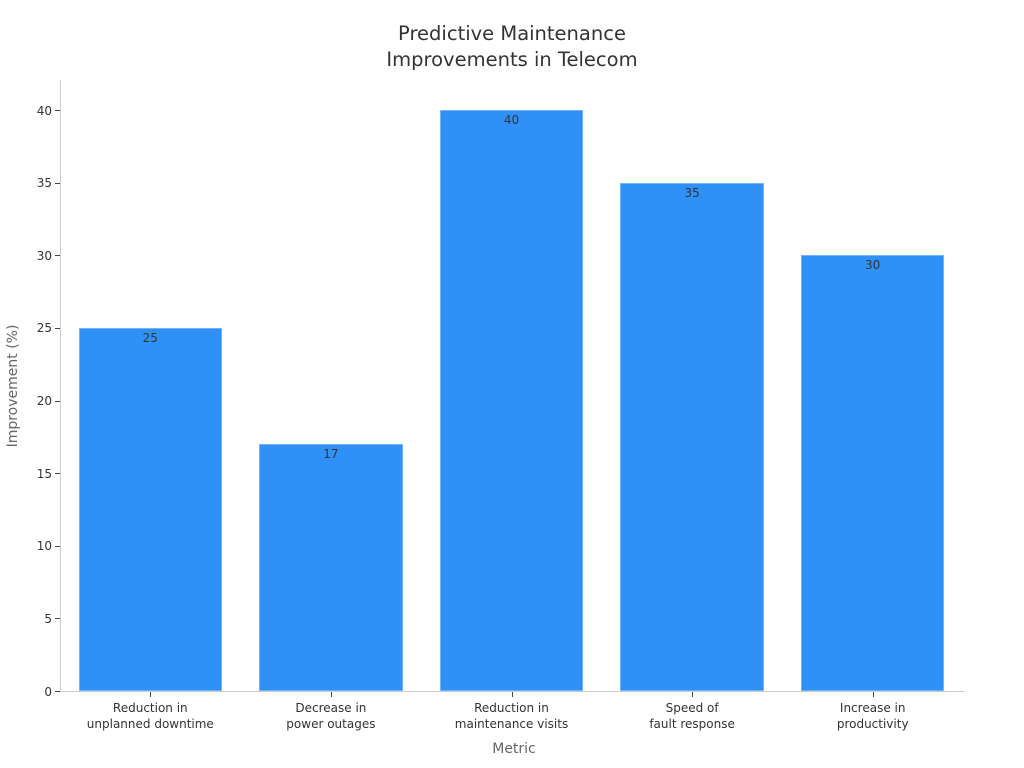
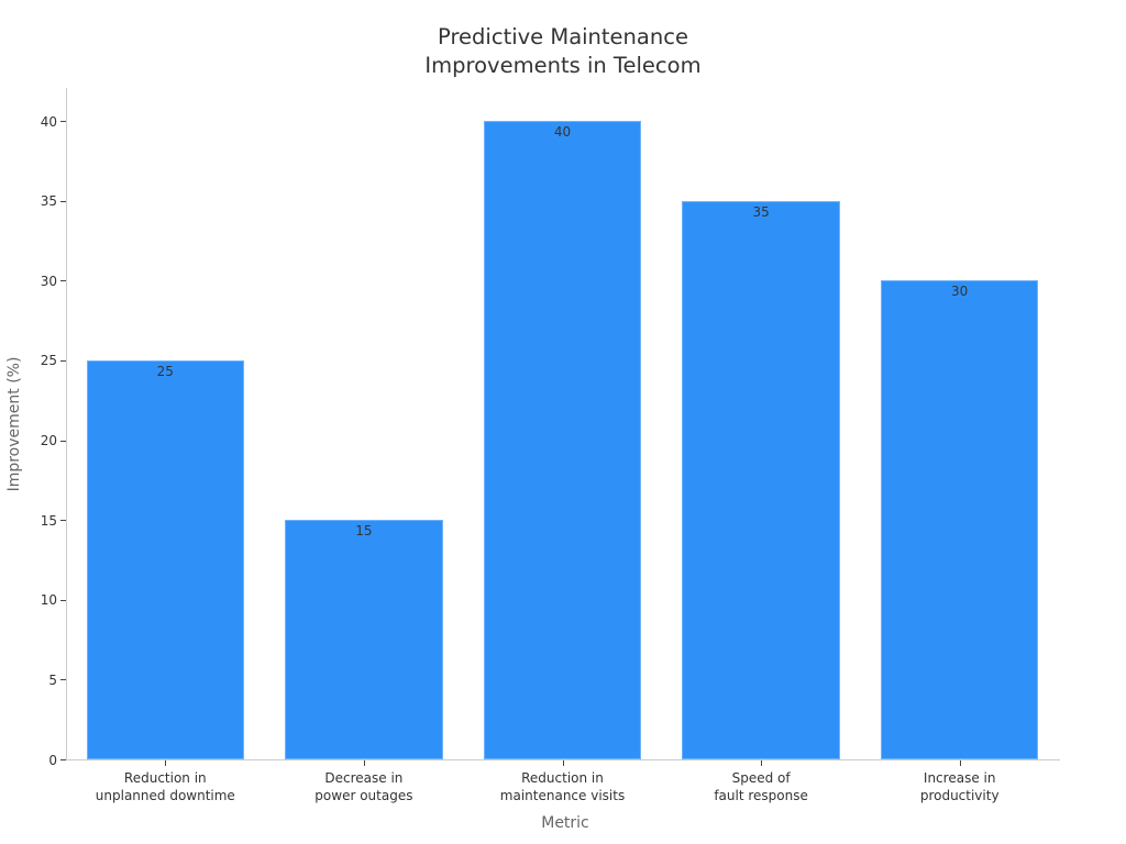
Decrease in power outages: 17 -> 15
